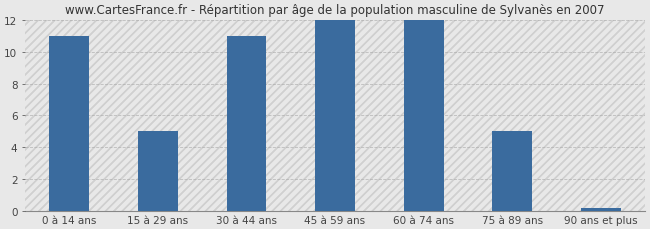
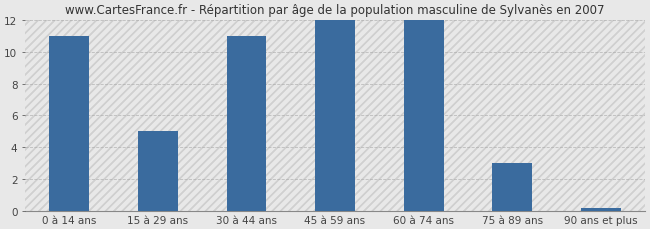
75 à 89 ans: 5.0 -> 3.0
